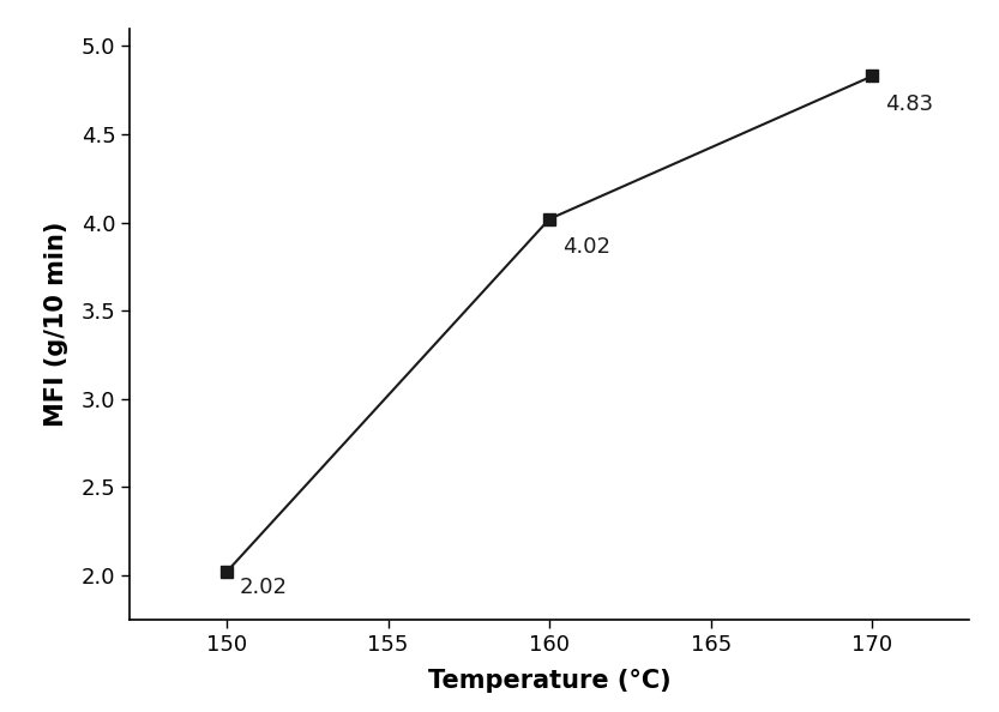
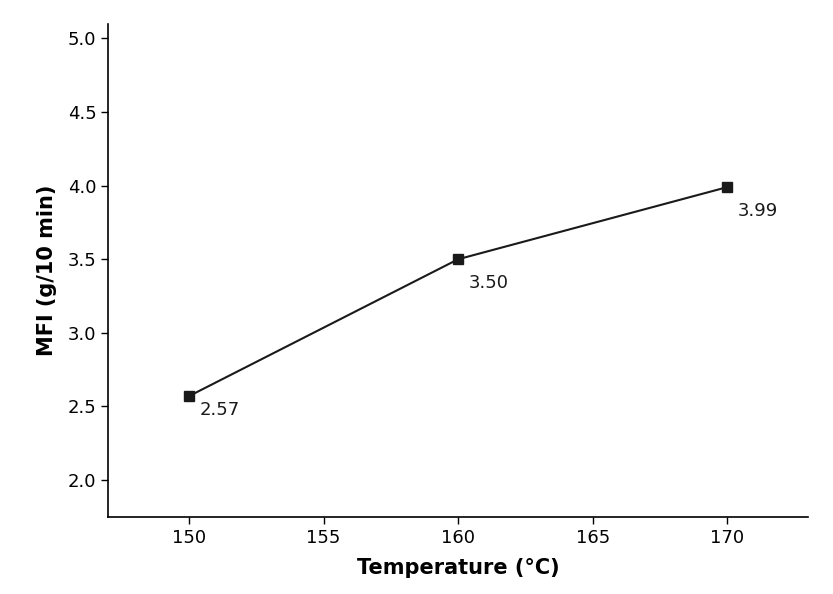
150: 2.02 -> 2.57
160: 4.02 -> 3.50
170: 4.83 -> 3.99
